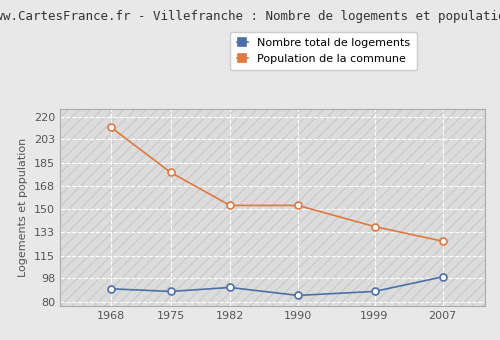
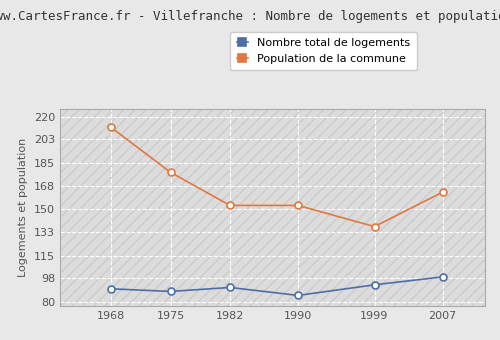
Nombre total de logements/1999: 88 -> 93
Population de la commune/2007: 126 -> 163
